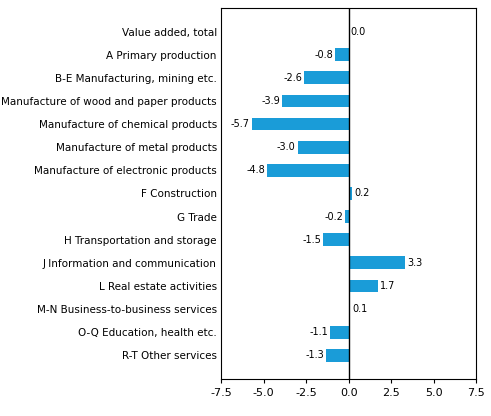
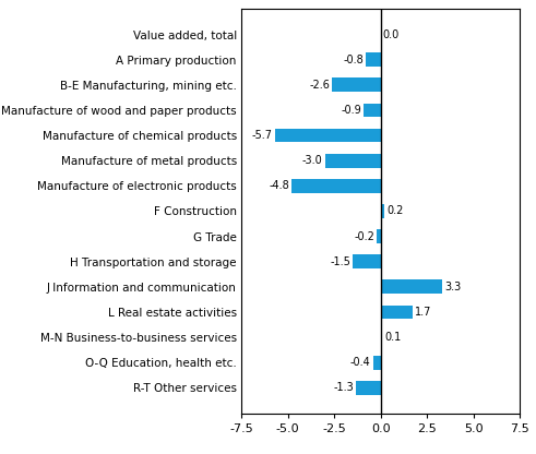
Manufacture of wood and paper products: -3.9 -> -0.9
O-Q Education, health etc.: -1.1 -> -0.4
